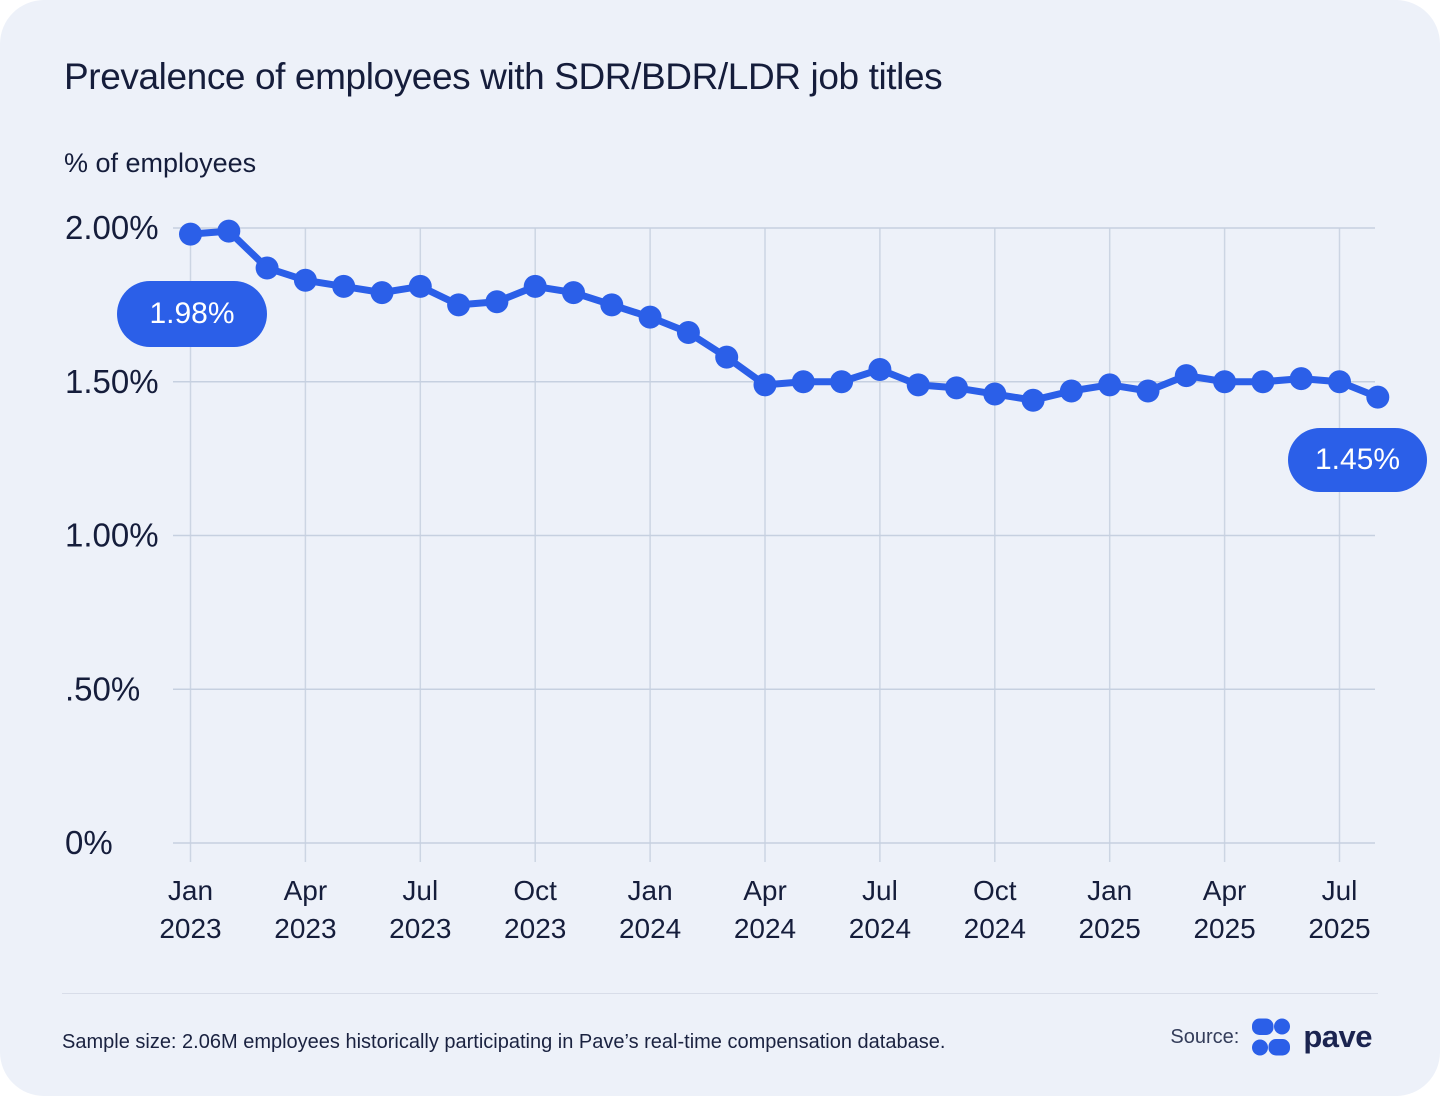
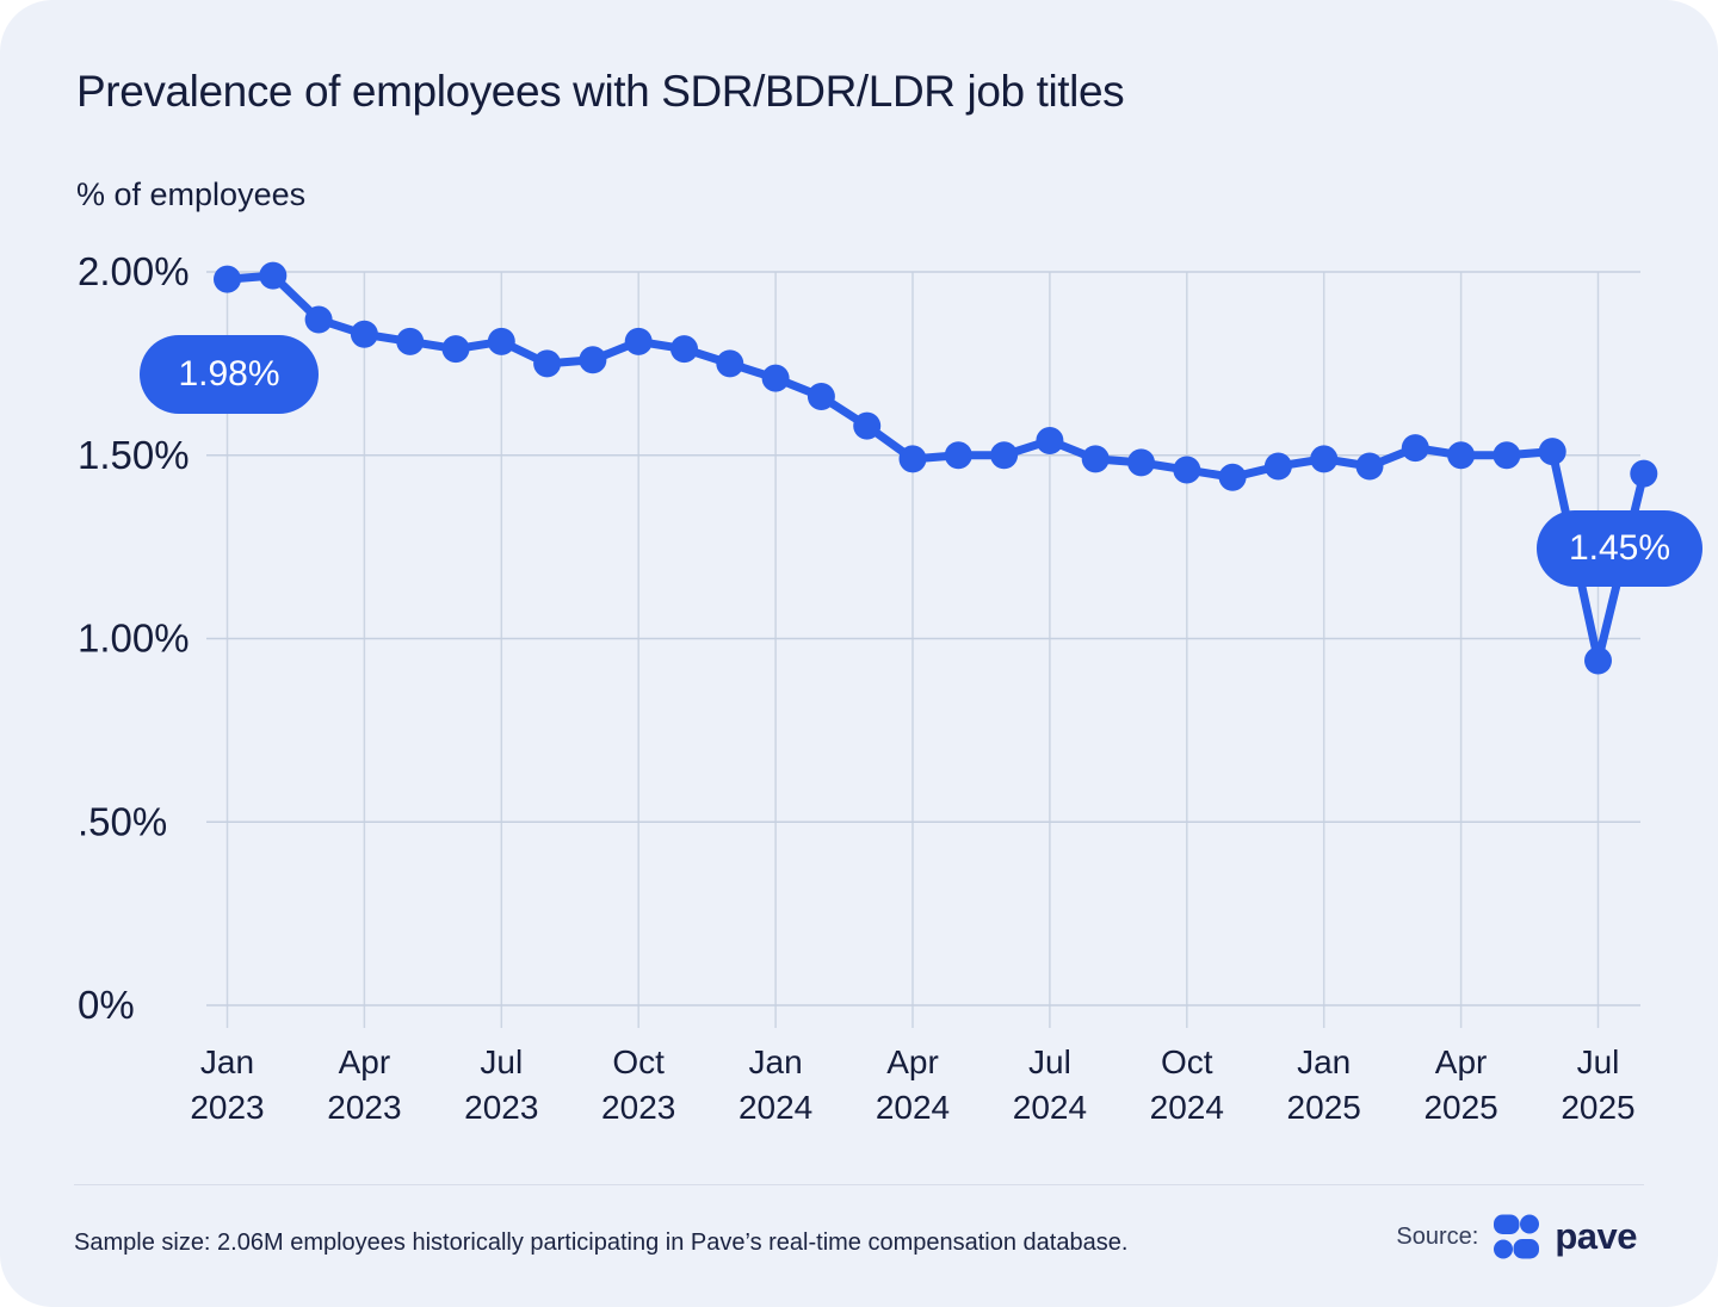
Jul 2025: 1.50% -> 0.94%
